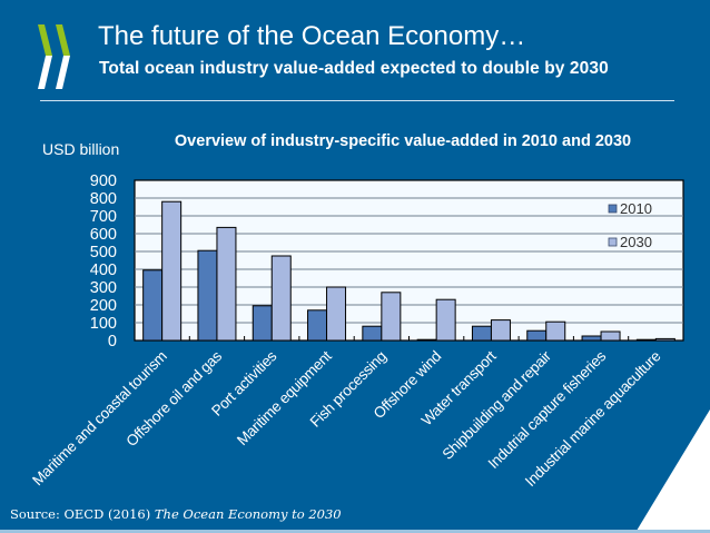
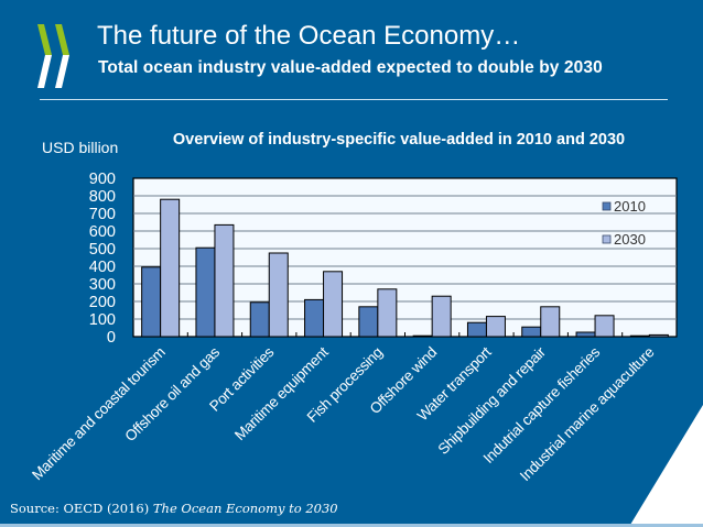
2010/Maritime equipment: 170 -> 210
2030/Maritime equipment: 300 -> 370
2010/Fish processing: 80 -> 170
2030/Shipbuilding and repair: 100 -> 170
2030/Indutrial capture fisheries: 50 -> 120
